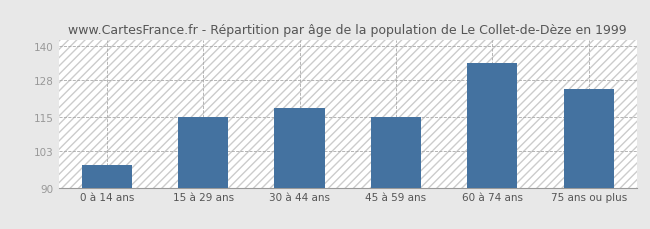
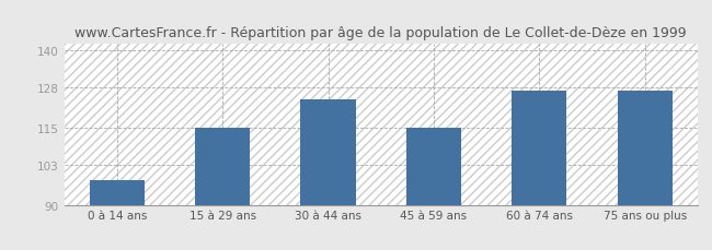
30 à 44 ans: 118 -> 124
60 à 74 ans: 134 -> 127
75 ans ou plus: 125 -> 127
